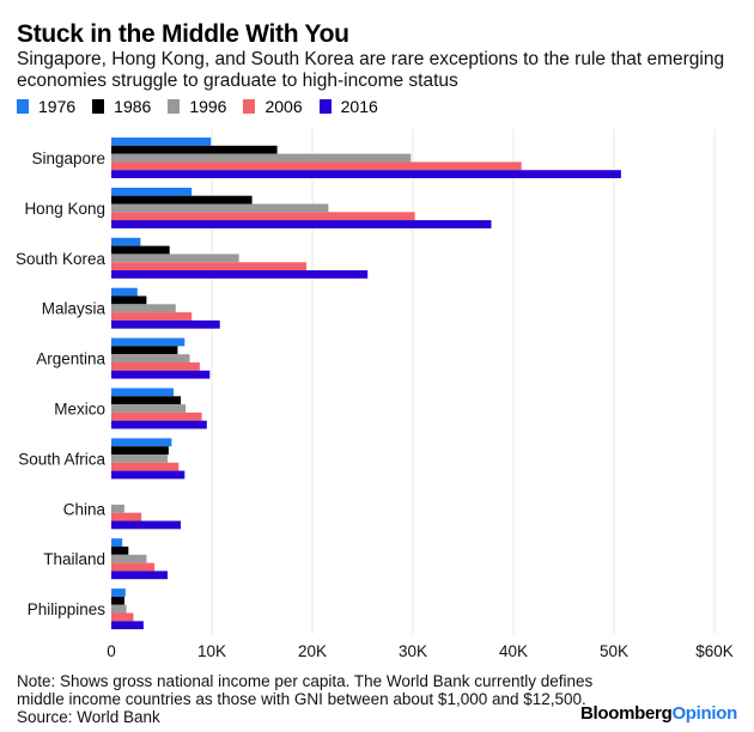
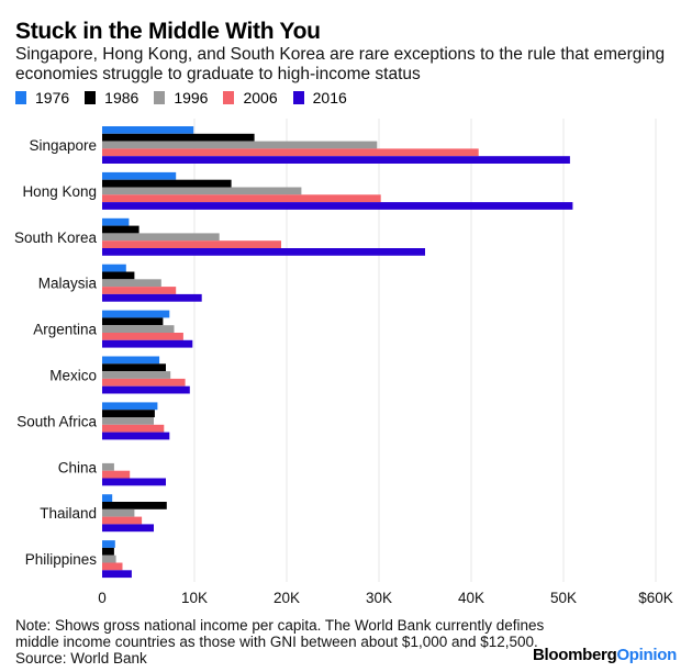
2016/Hong Kong: $38K -> $51K
1986/South Korea: $6K -> $4K
2016/South Korea: $26K -> $35K
1986/Thailand: $2K -> $7K
